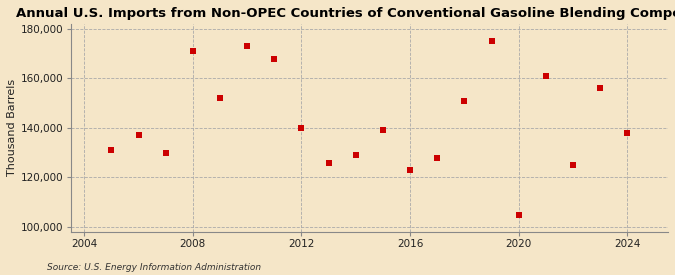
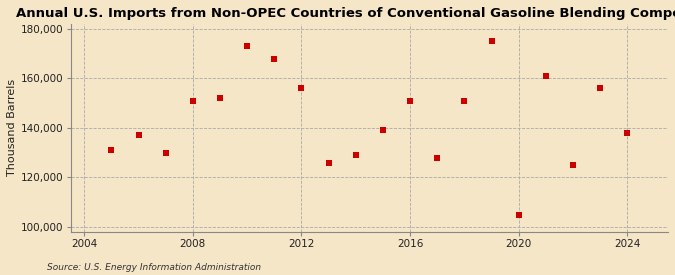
2008: 171,000 -> 151,000
2012: 140,000 -> 156,000
2016: 123,000 -> 151,000
